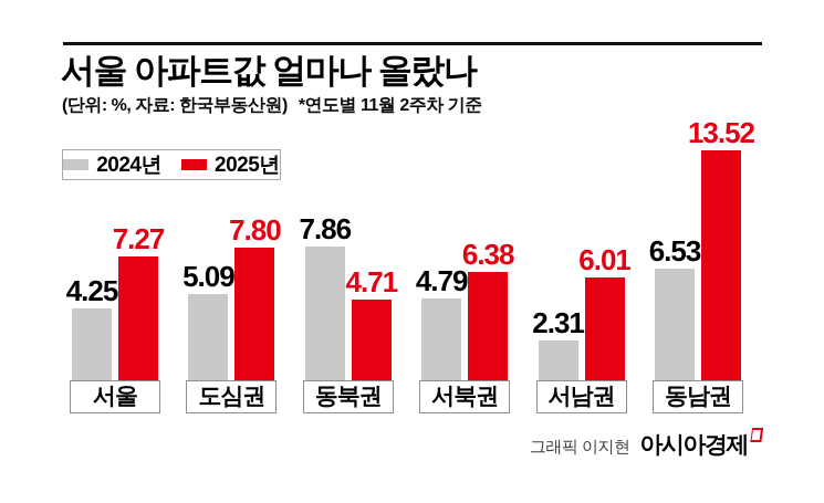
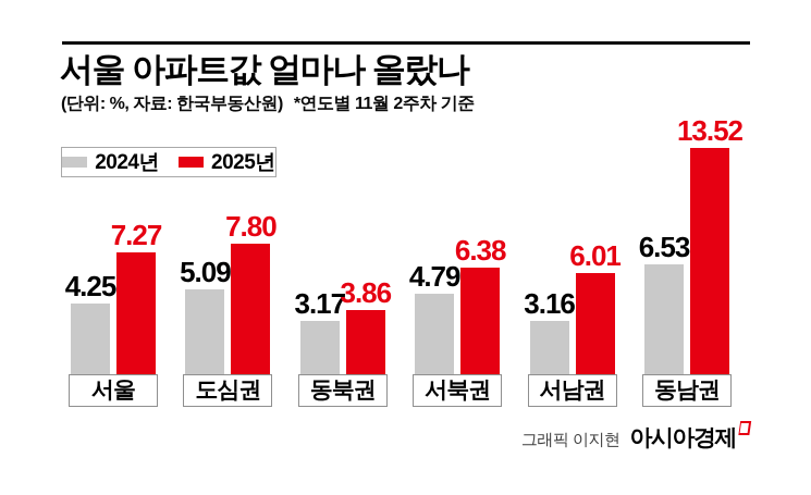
2024년/동북권: 7.86 -> 3.17
2025년/동북권: 4.71 -> 3.86
2024년/서남권: 2.31 -> 3.16
